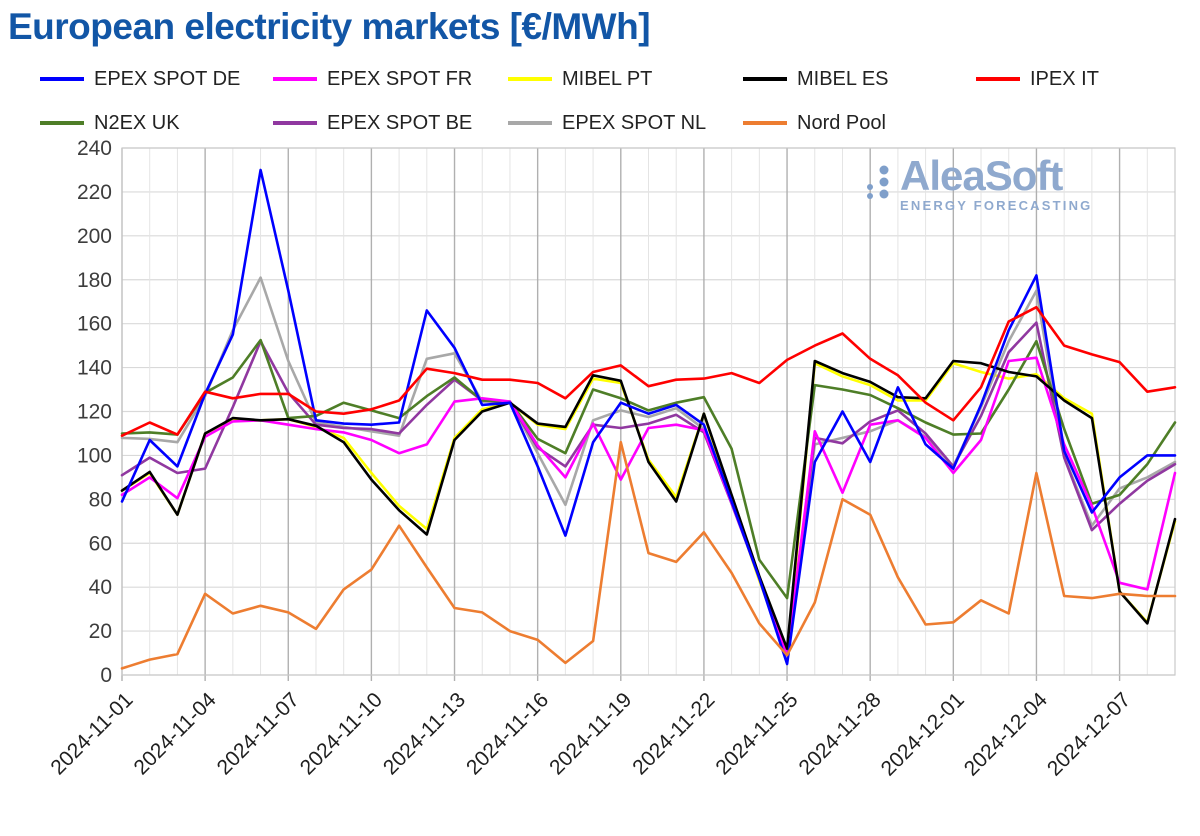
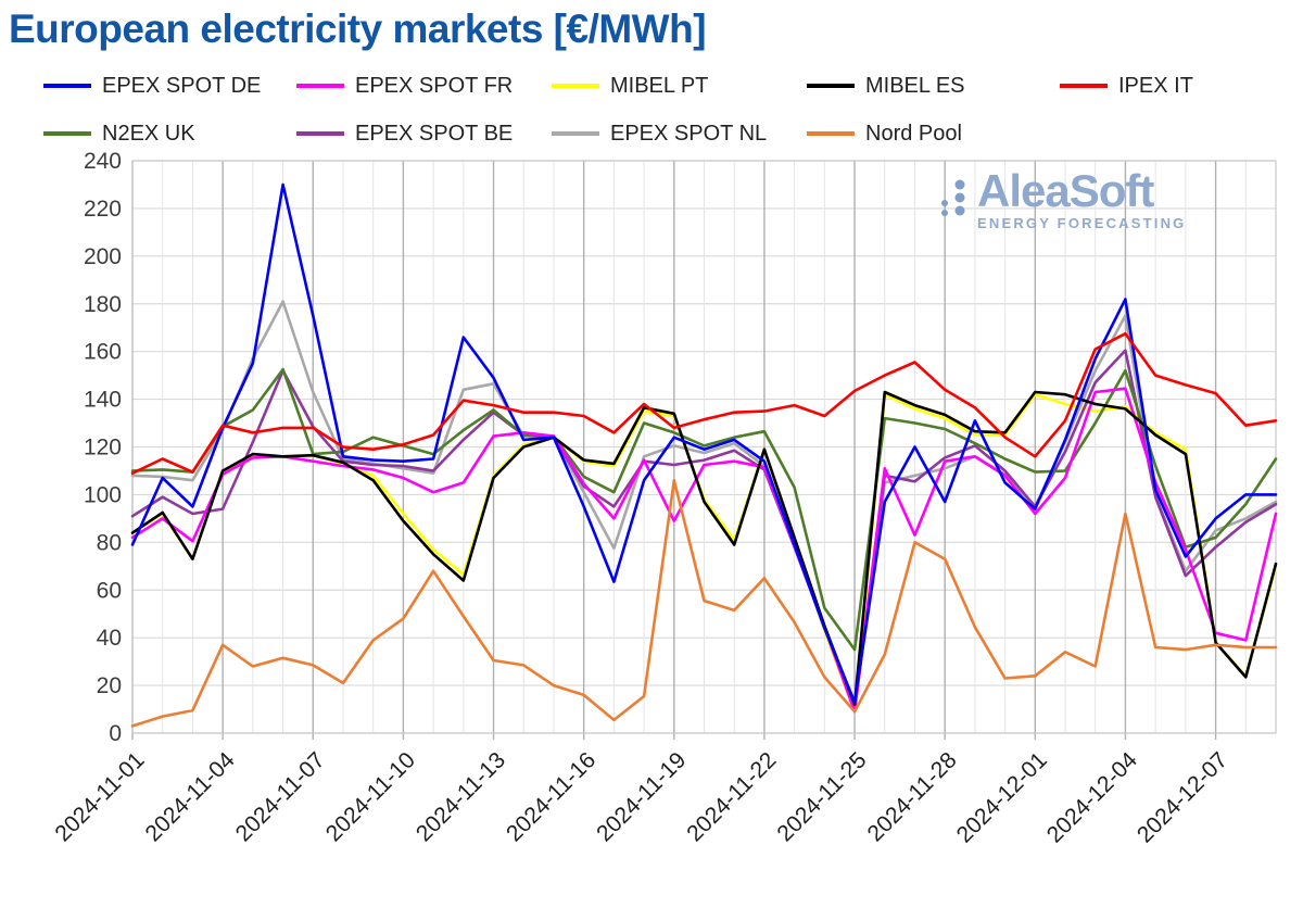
IPEX IT/2024-11-19: 141 -> 128
EPEX SPOT DE/2024-11-25: 5 -> 13
